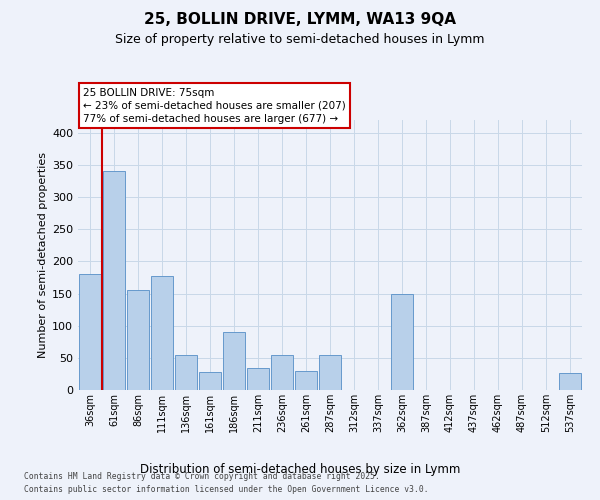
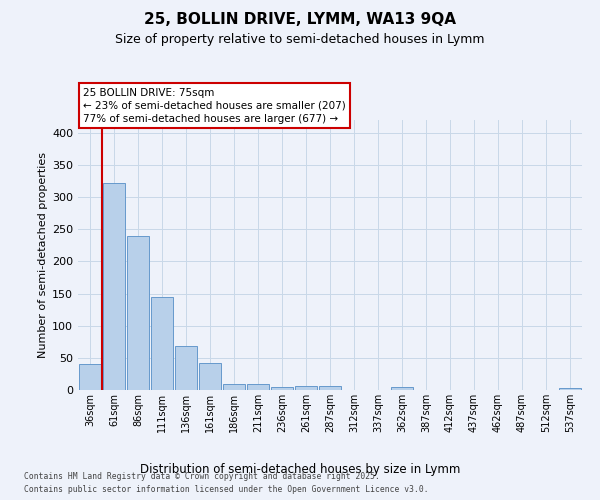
36sqm: 180 -> 40
61sqm: 340 -> 322
86sqm: 156 -> 240
111sqm: 178 -> 145
136sqm: 54 -> 68
161sqm: 28 -> 42
186sqm: 90 -> 10
211sqm: 34 -> 9
236sqm: 54 -> 5
261sqm: 30 -> 6
287sqm: 54 -> 7
362sqm: 150 -> 4
537sqm: 26 -> 3
